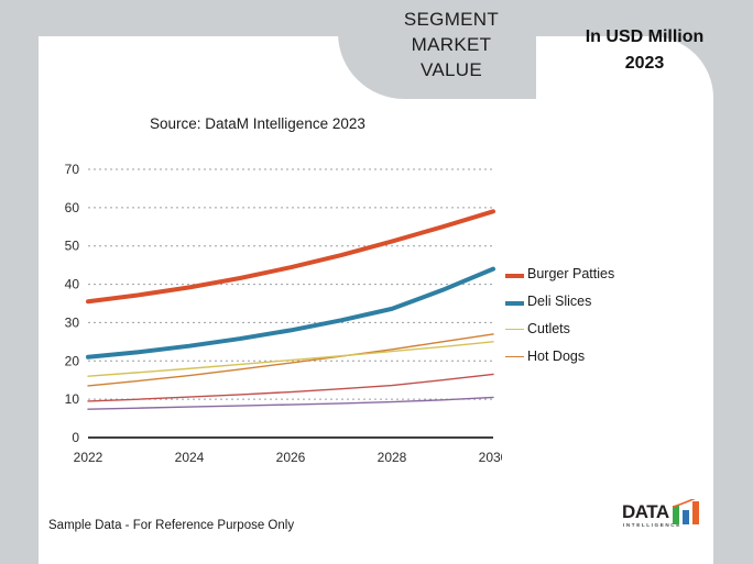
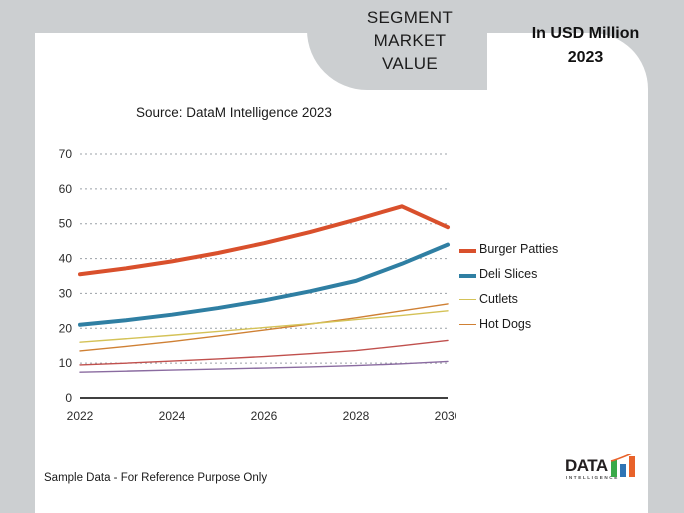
Burger Patties/2030: 59 -> 49
